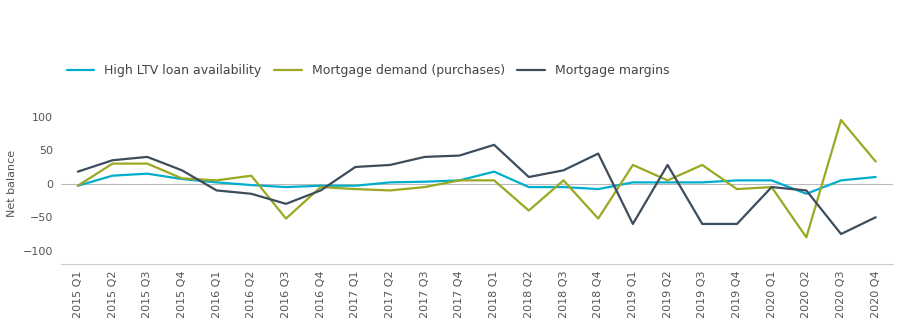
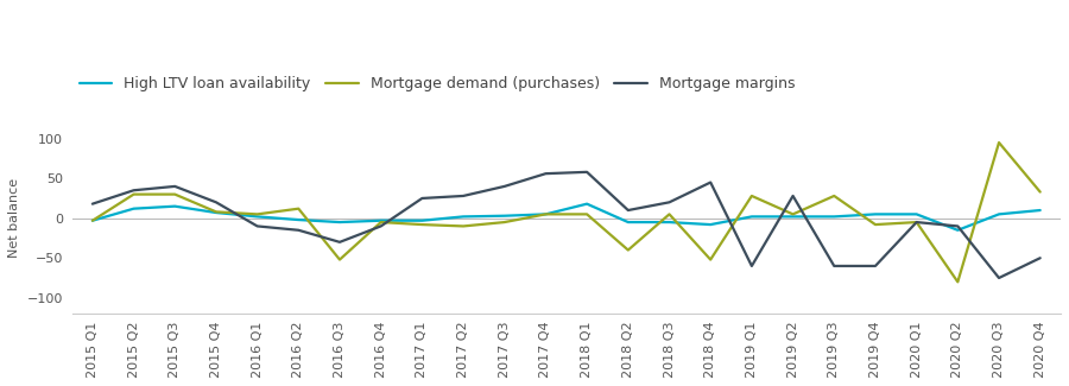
Mortgage margins/2017 Q4: 42 -> 56
